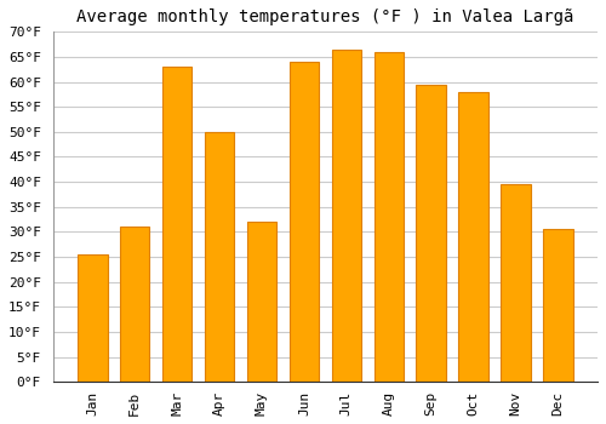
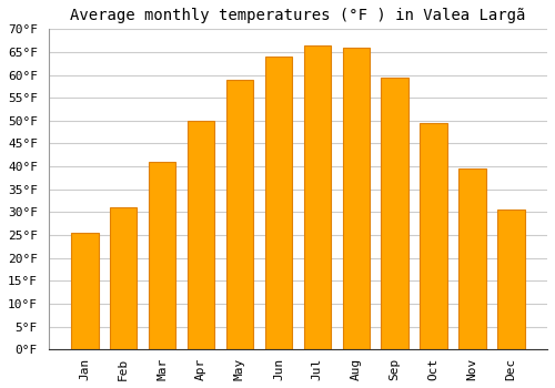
Mar: 63.0°F -> 41.0°F
May: 32.0°F -> 59.0°F
Oct: 58.0°F -> 49.5°F
